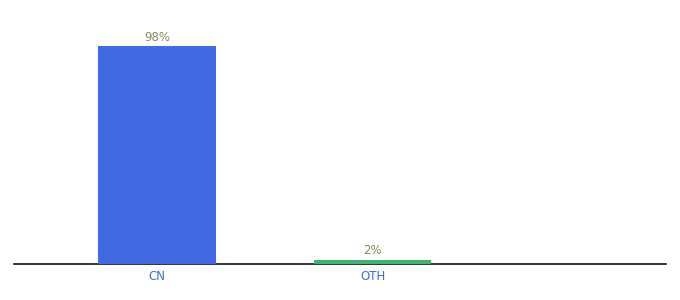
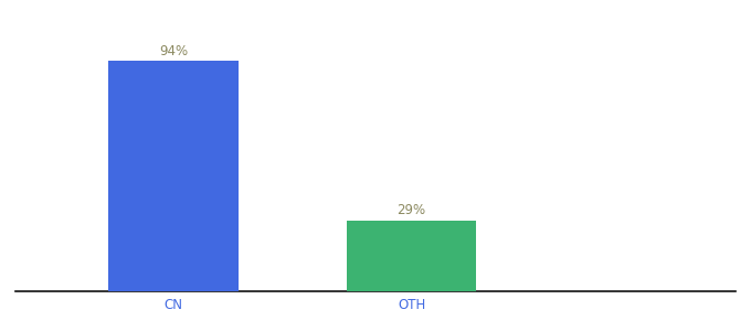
CN: 98% -> 94%
OTH: 2% -> 29%
